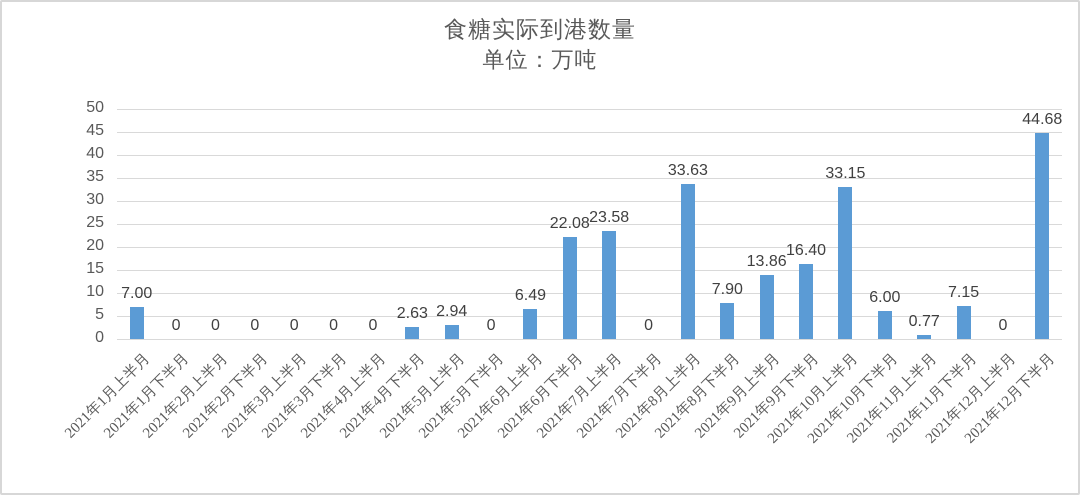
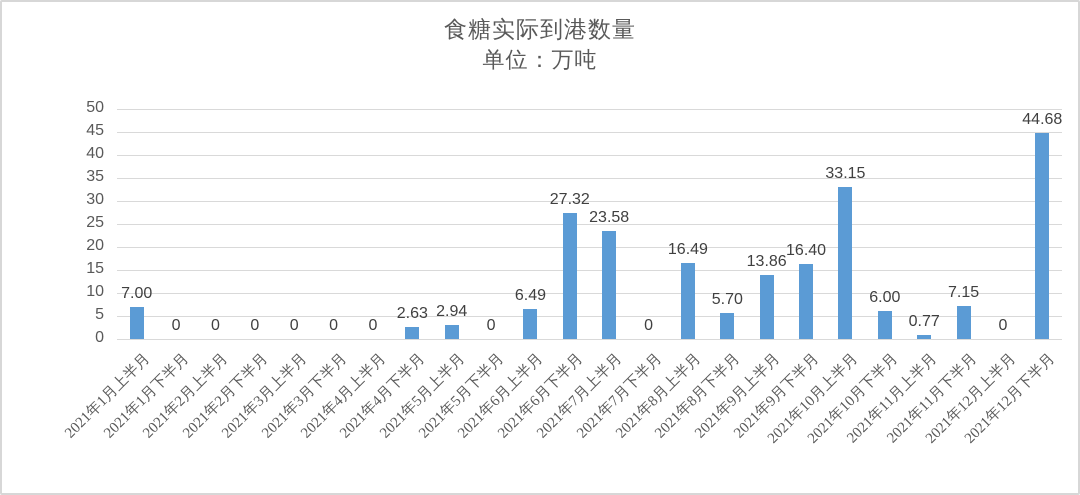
2021年6月下半月: 22.08 -> 27.32
2021年8月上半月: 33.63 -> 16.49
2021年8月下半月: 7.90 -> 5.70
